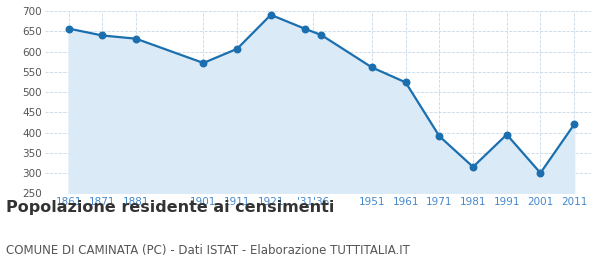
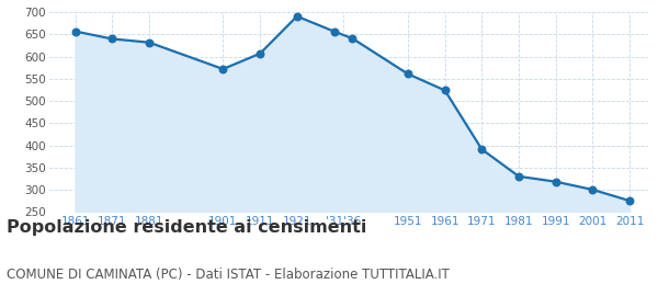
1981: 315 -> 330
1991: 395 -> 318
2011: 420 -> 275
